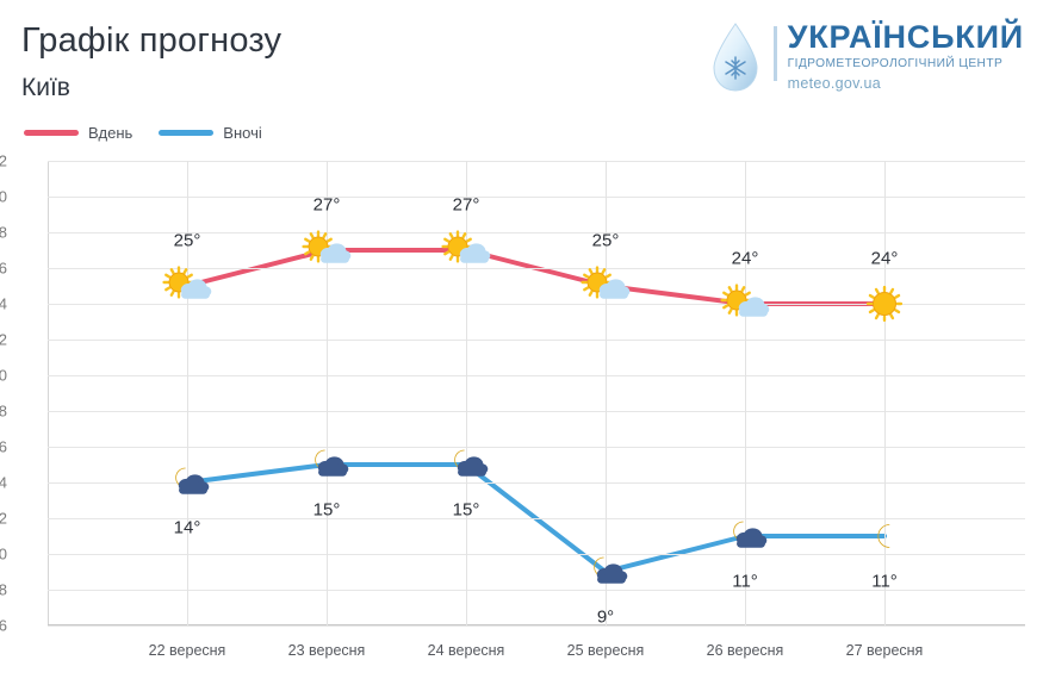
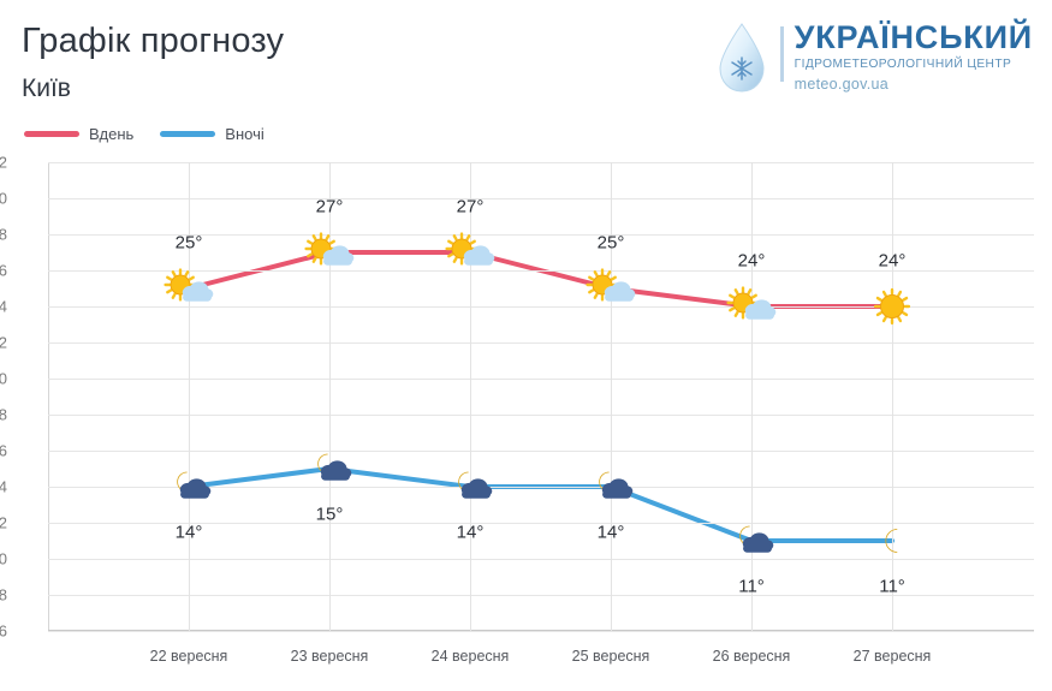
Вночі/24 вересня: 15° -> 14°
Вночі/25 вересня: 9° -> 14°
